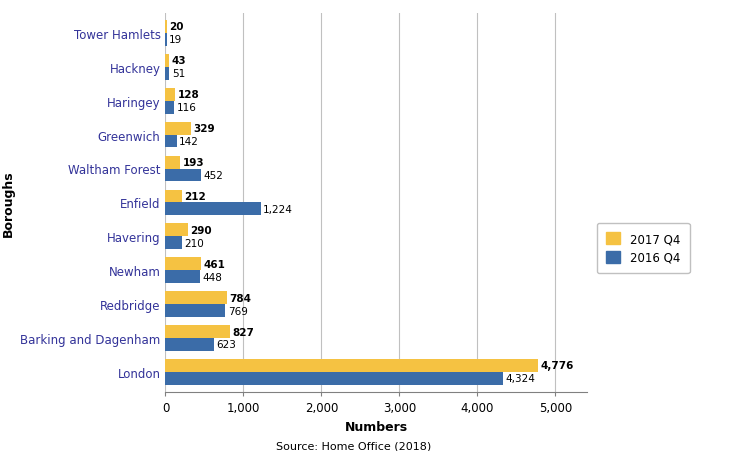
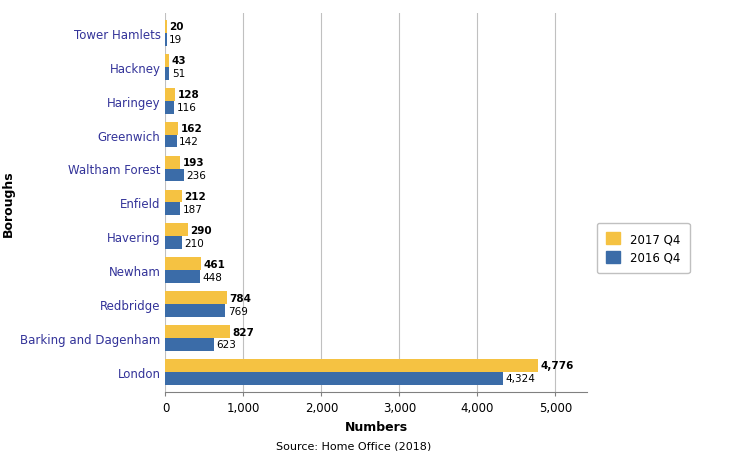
2017 Q4/Greenwich: 329 -> 162
2016 Q4/Waltham Forest: 452 -> 236
2016 Q4/Enfield: 1,224 -> 187
